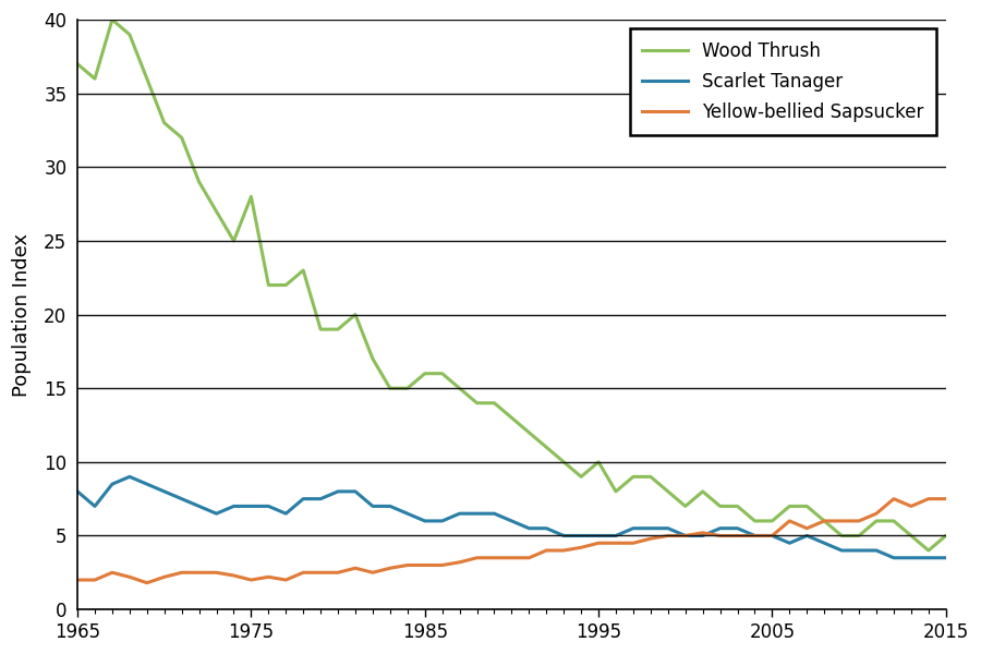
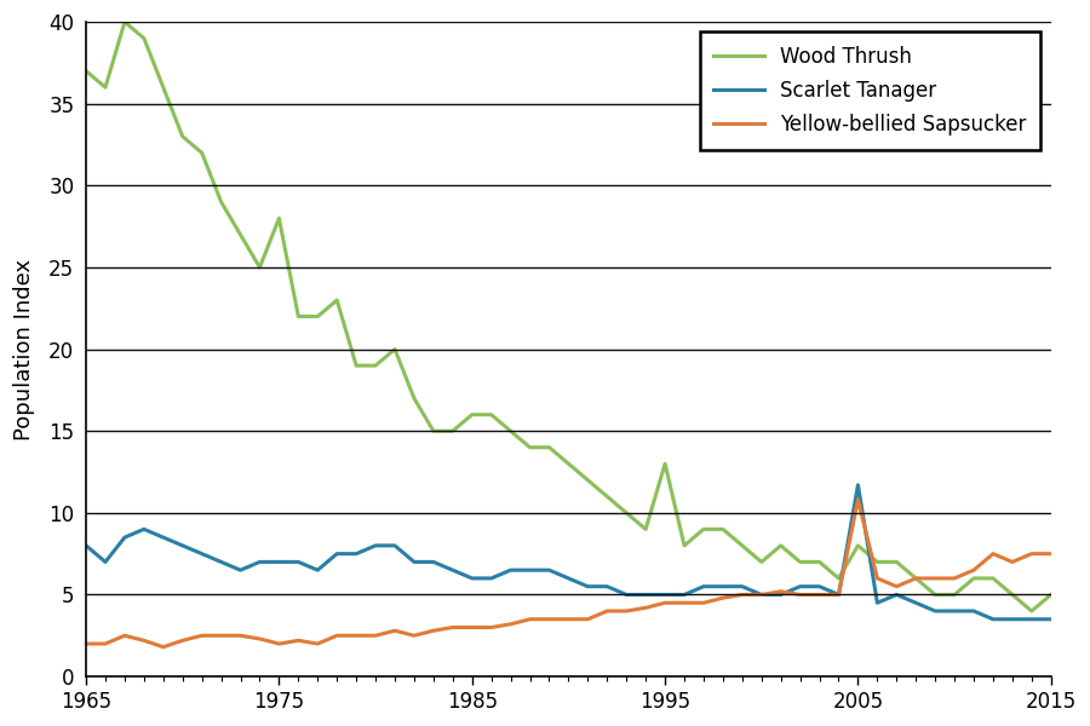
Wood Thrush/1995: 10 -> 13
Wood Thrush/2005: 6 -> 8
Scarlet Tanager/2005: 5.0 -> 11.7
Yellow-bellied Sapsucker/2005: 5.0 -> 10.8
